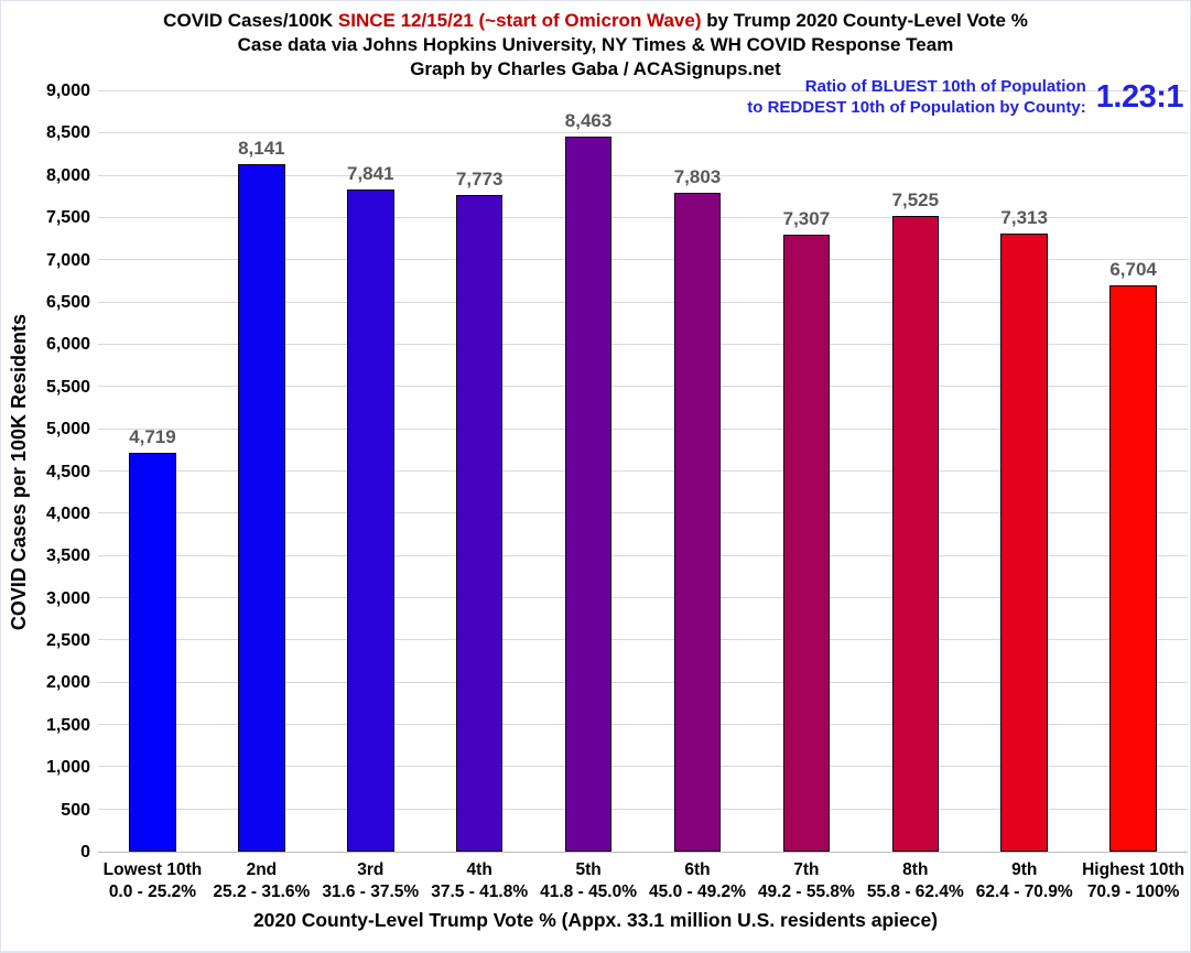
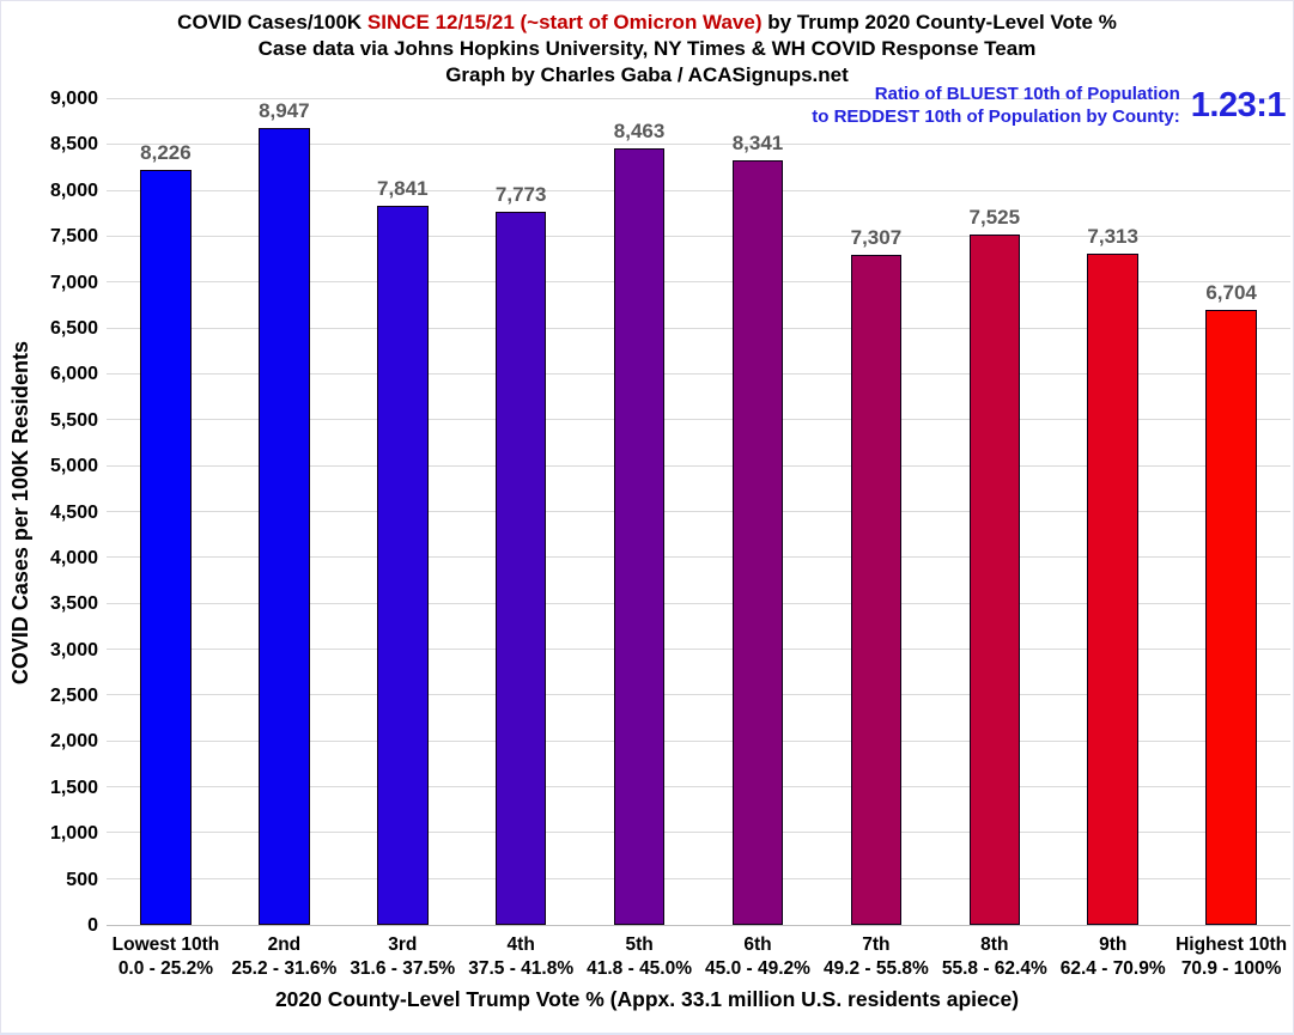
Lowest 10th: 4,719 -> 8,226
2nd: 8,141 -> 8,947
6th: 7,803 -> 8,341
